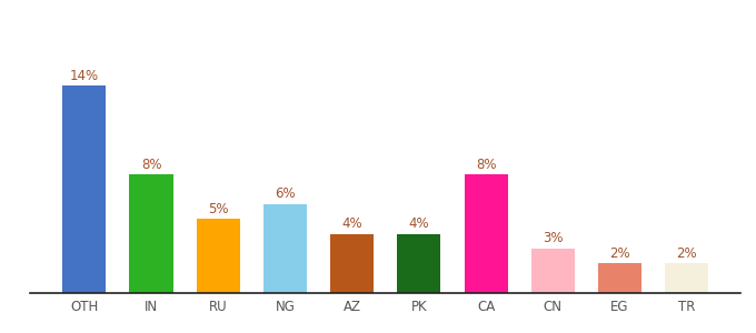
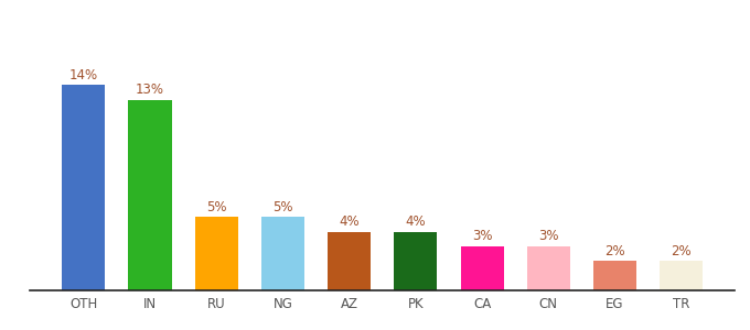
IN: 8% -> 13%
NG: 6% -> 5%
CA: 8% -> 3%
